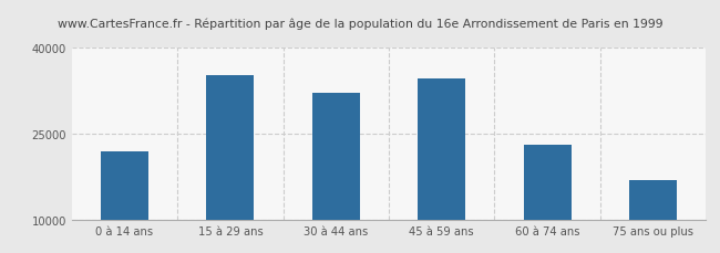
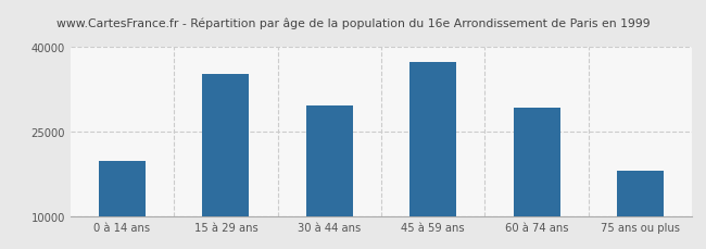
0 à 14 ans: 22000 -> 19800
30 à 44 ans: 32000 -> 29600
45 à 59 ans: 34500 -> 37200
60 à 74 ans: 23000 -> 29200
75 ans ou plus: 17000 -> 18000
